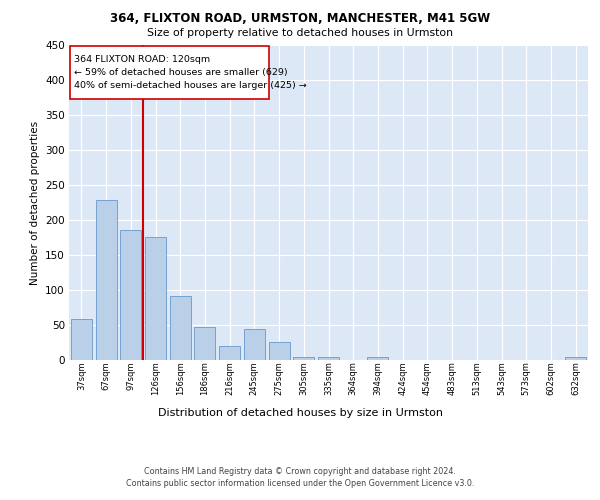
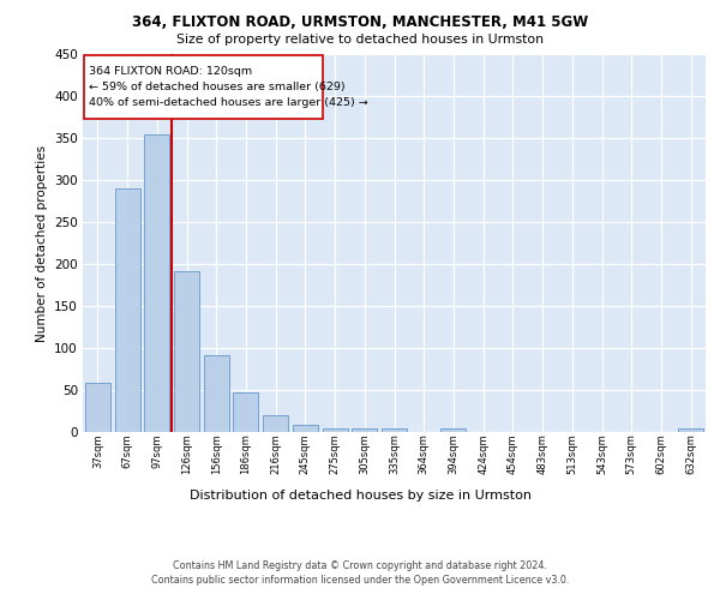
67sqm: 228 -> 290
97sqm: 186 -> 355
126sqm: 176 -> 192
245sqm: 44 -> 8
275sqm: 26 -> 4
